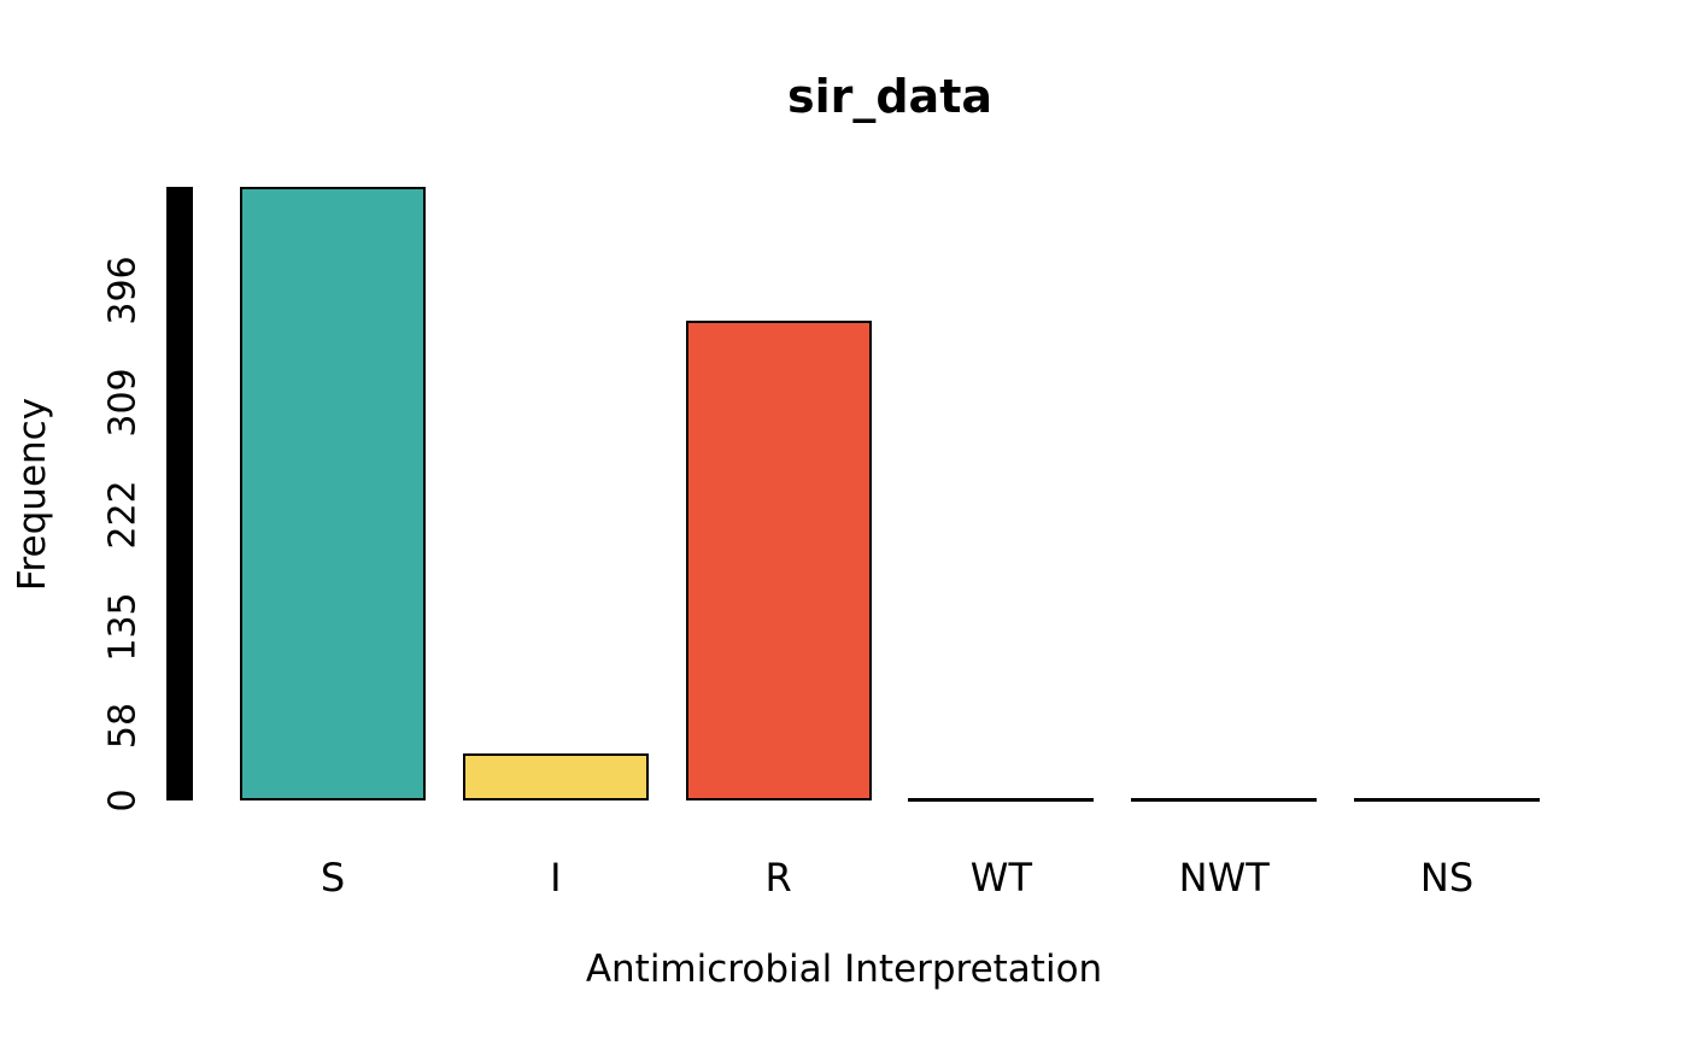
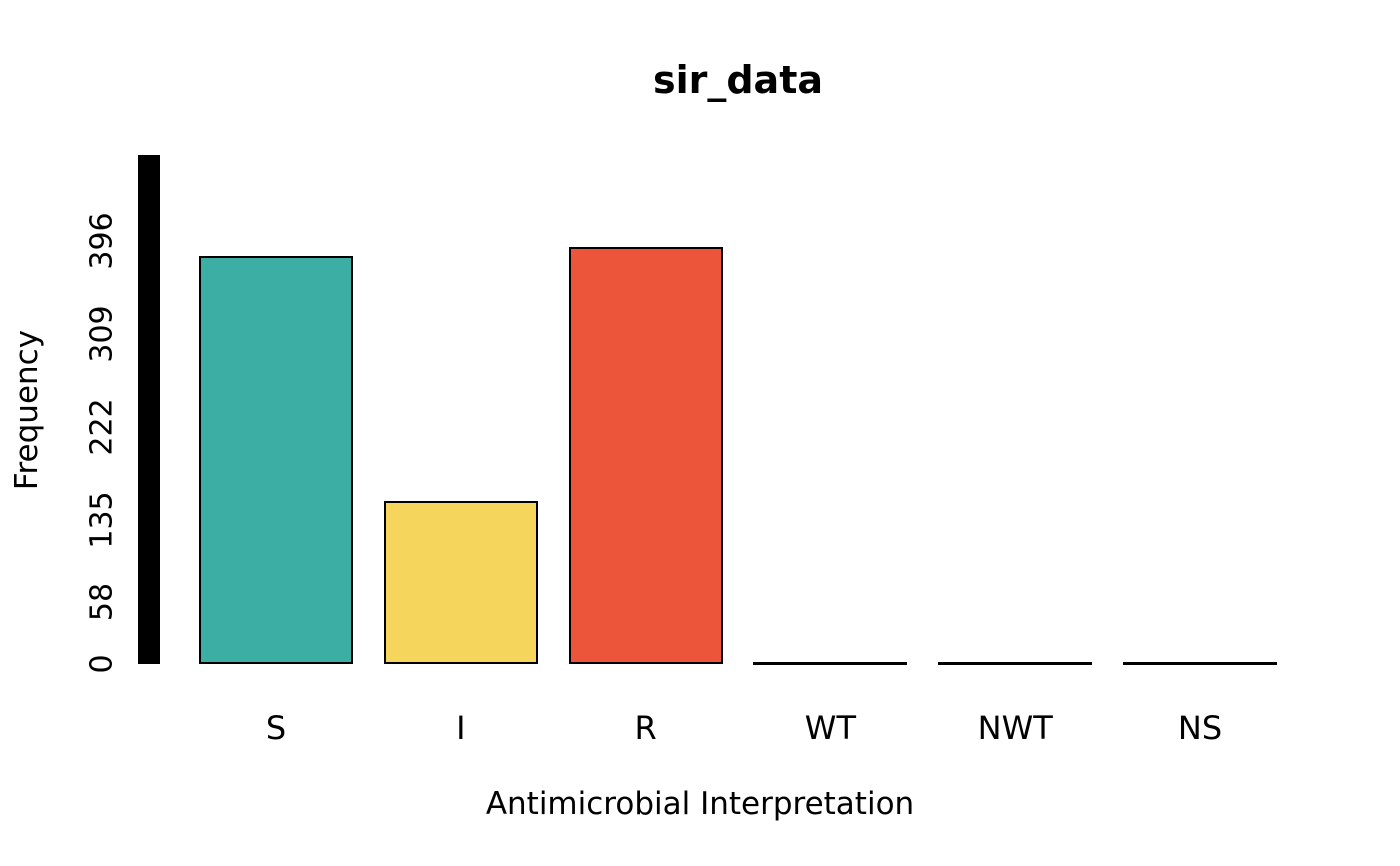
S: 477 -> 382
I: 37 -> 153
R: 373 -> 391
